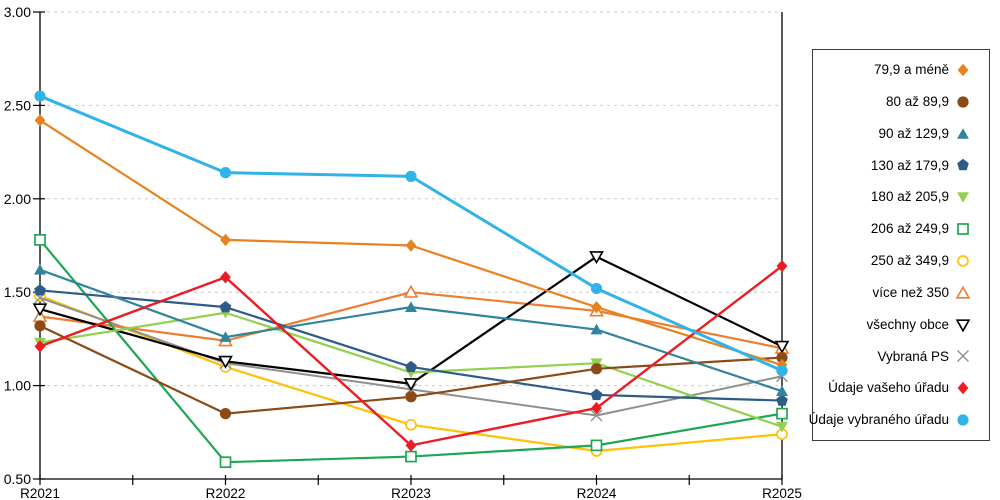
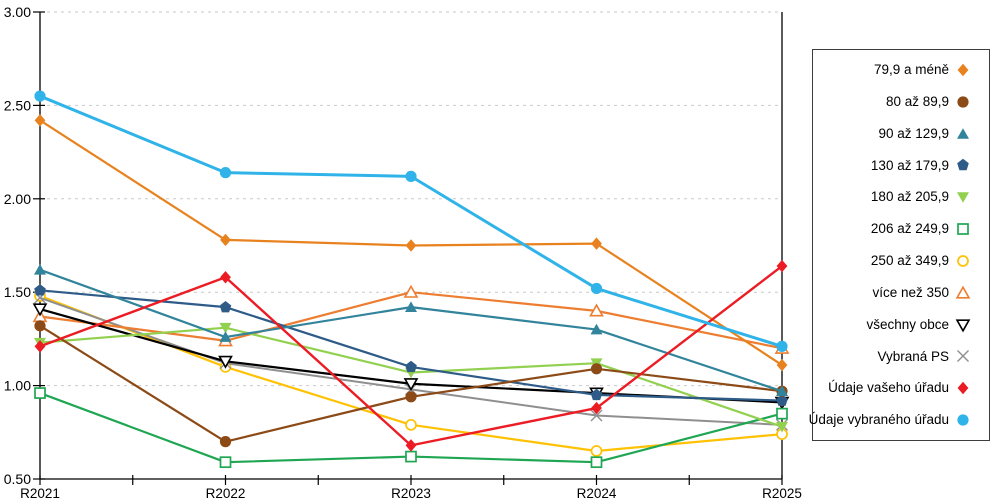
206 až 249,9/R2021: 1.78 -> 0.96
80 až 89,9/R2022: 0.85 -> 0.70
180 až 205,9/R2022: 1.39 -> 1.31
79,9 a méně/R2024: 1.42 -> 1.76
206 až 249,9/R2024: 0.68 -> 0.59
všechny obce/R2024: 1.69 -> 0.96
80 až 89,9/R2025: 1.15 -> 0.97
všechny obce/R2025: 1.21 -> 0.91
Vybraná PS/R2025: 1.05 -> 0.79
Údaje vybraného úřadu/R2025: 1.08 -> 1.21
